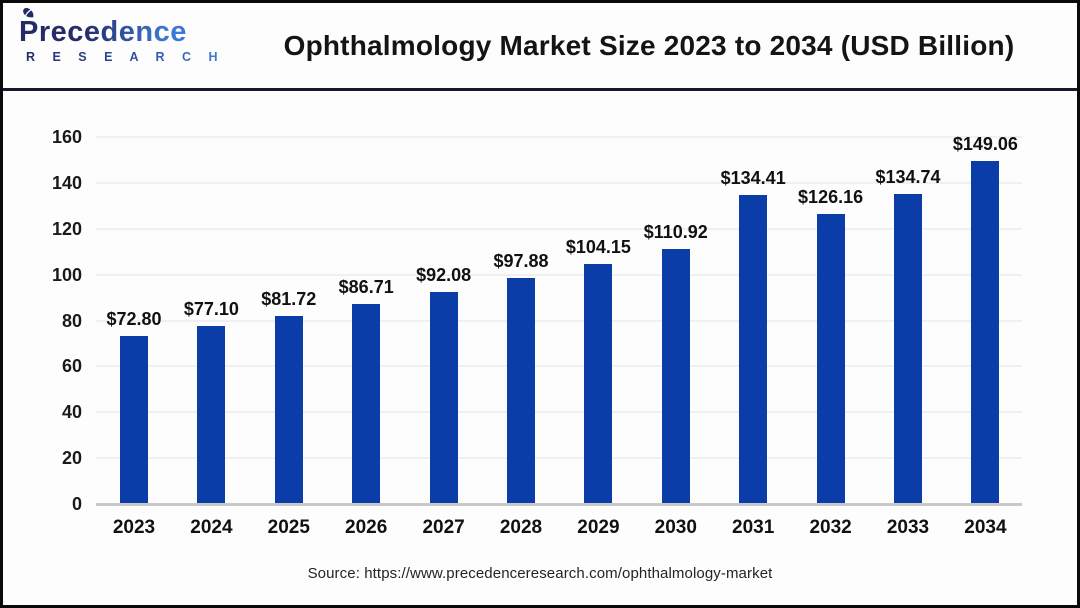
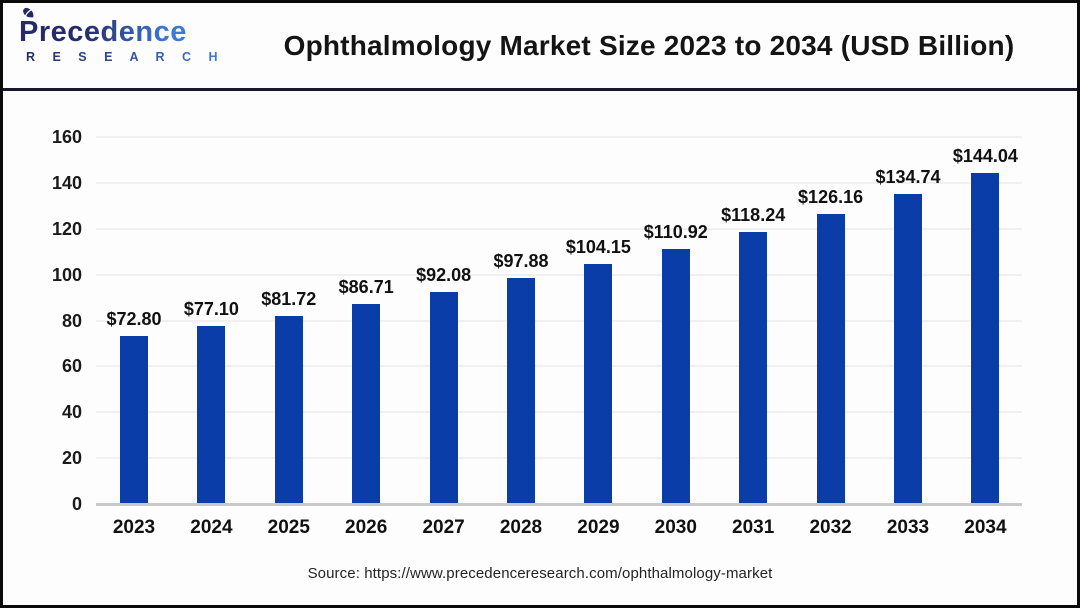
2031: $134.41 -> $118.24
2034: $149.06 -> $144.04
